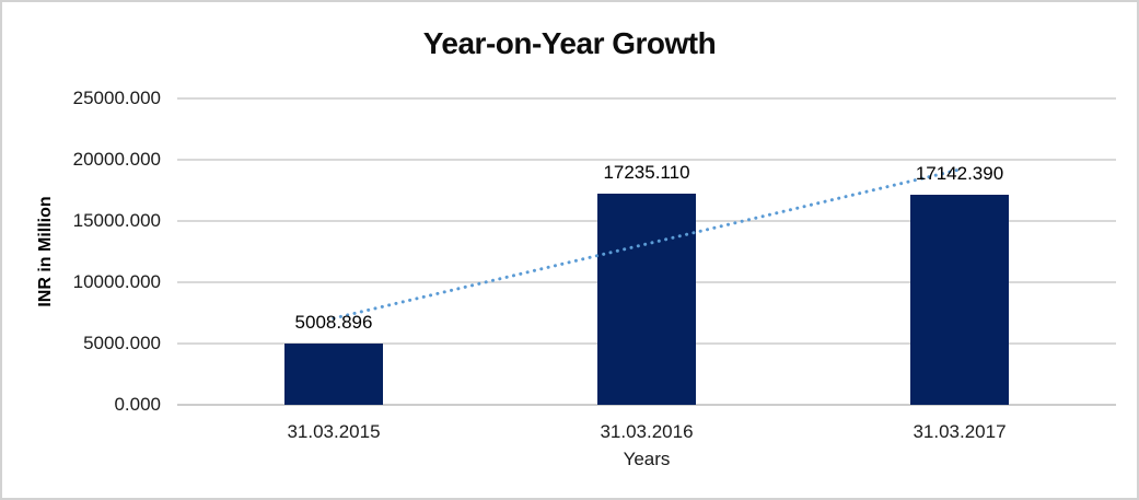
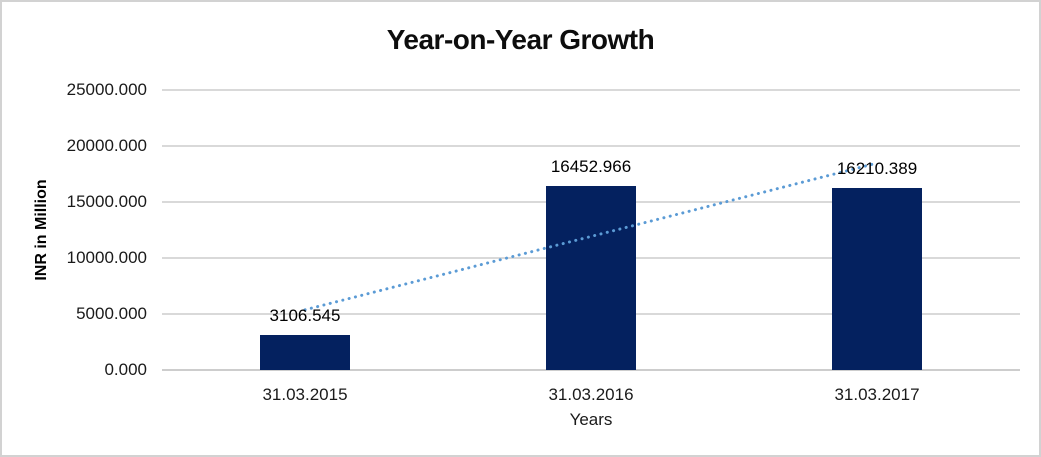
31.03.2015: 5008.896 -> 3106.545
31.03.2016: 17235.110 -> 16452.966
31.03.2017: 17142.390 -> 16210.389
